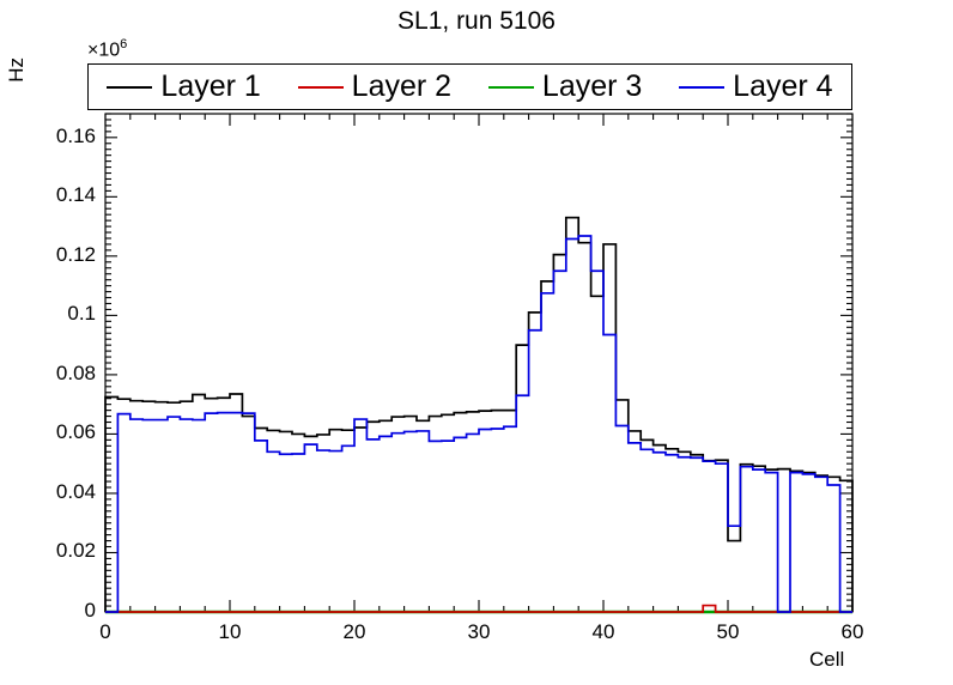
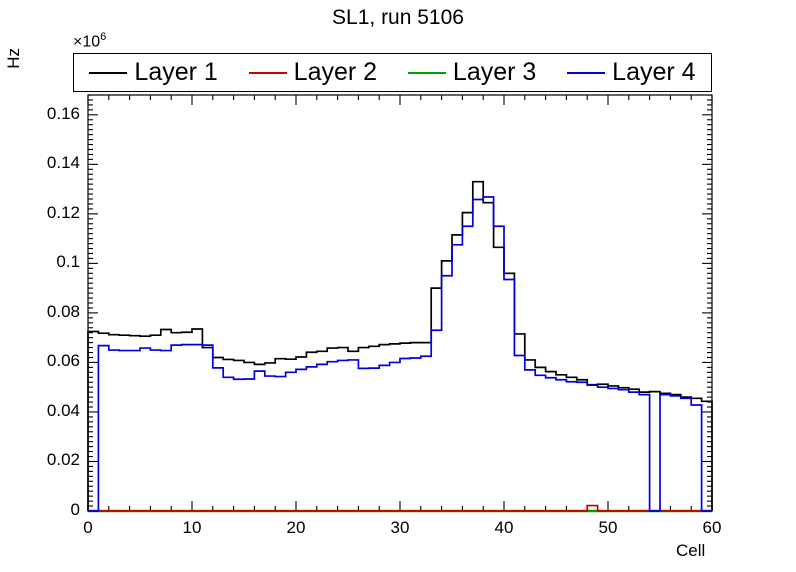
Layer 4/20: 0.065 -> 0.057
Layer 1/40: 0.124 -> 0.096
Layer 1/50: 0.024 -> 0.051
Layer 4/50: 0.029 -> 0.050
